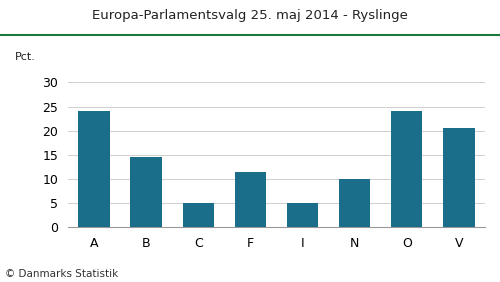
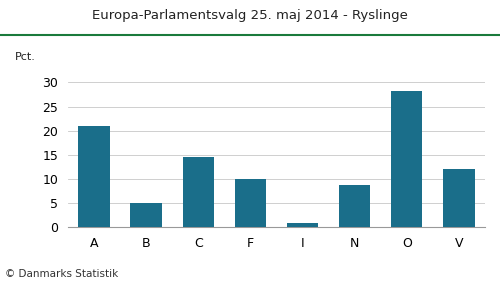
A: 24.0 -> 21.0
B: 14.5 -> 5.0
C: 5.0 -> 14.5
F: 11.5 -> 10.1
I: 5.0 -> 1.0
N: 10.0 -> 8.8
O: 24.0 -> 28.2
V: 20.5 -> 12.0
